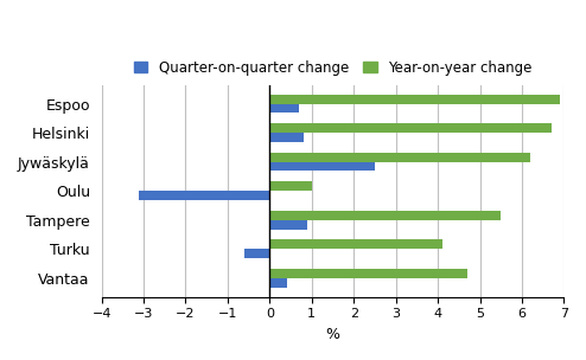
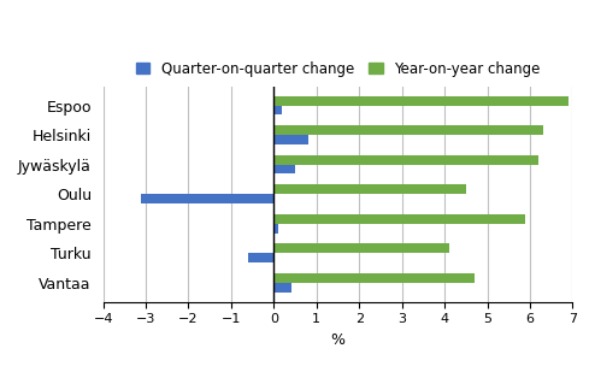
Quarter-on-quarter change/Espoo: 0.7 -> 0.2
Year-on-year change/Helsinki: 6.7 -> 6.3
Quarter-on-quarter change/Jywäskylä: 2.5 -> 0.5
Year-on-year change/Oulu: 1.0 -> 4.5
Year-on-year change/Tampere: 5.5 -> 5.9
Quarter-on-quarter change/Tampere: 0.9 -> 0.1
